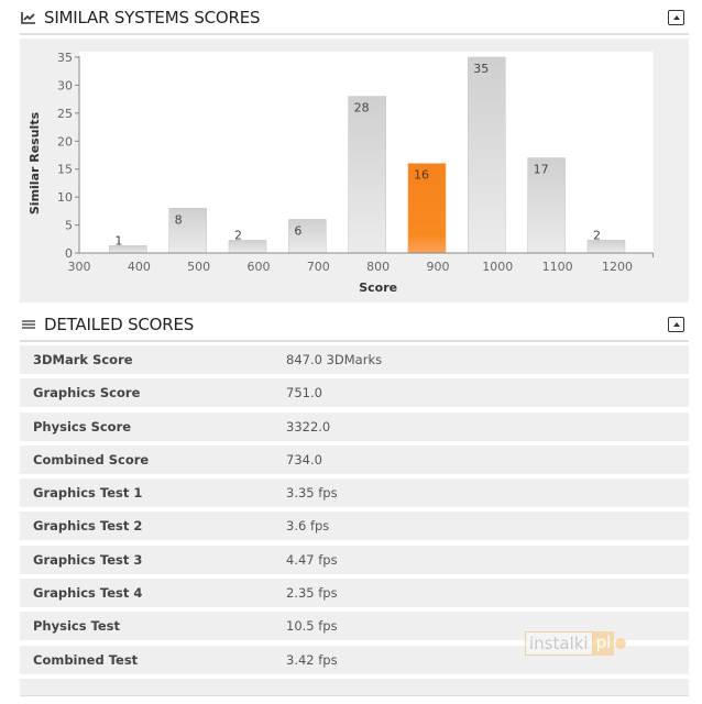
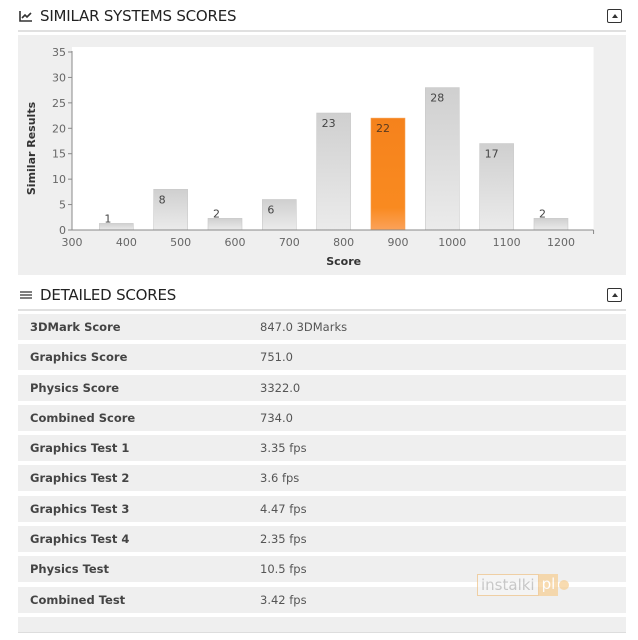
800: 28 -> 23
900: 16 -> 22
1000: 35 -> 28
